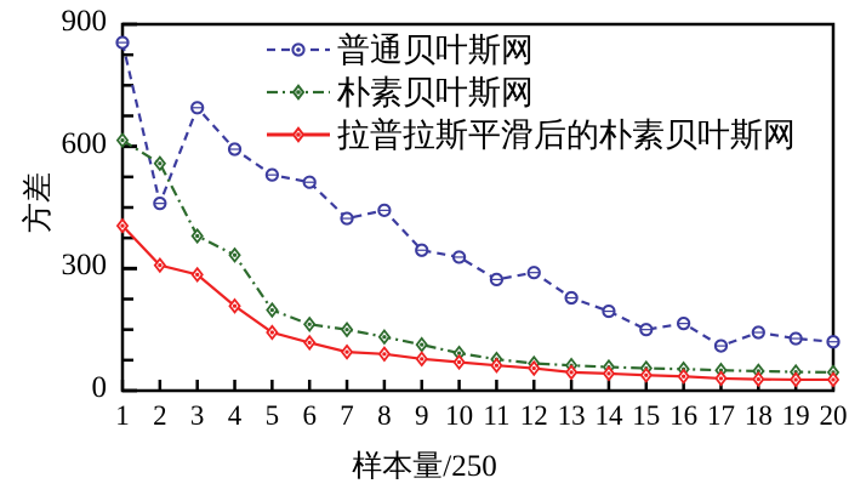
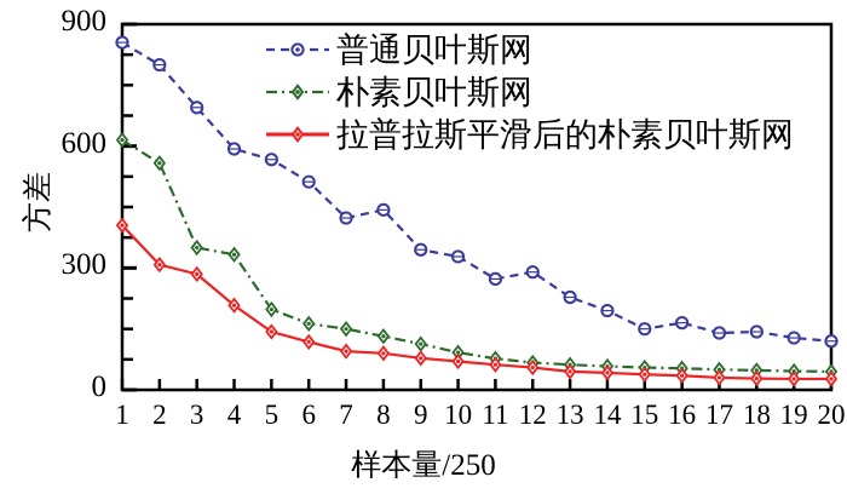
普通贝叶斯网/2: 460 -> 800
朴素贝叶斯网/3: 380 -> 350
普通贝叶斯网/5: 530 -> 570
普通贝叶斯网/17: 110 -> 140
